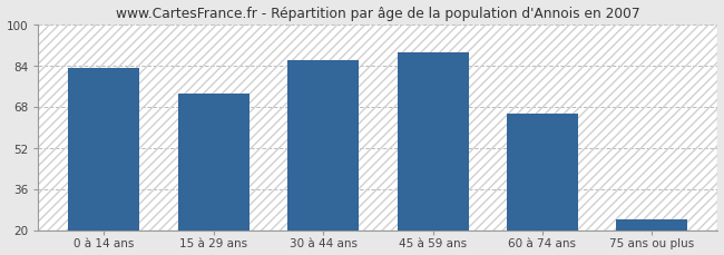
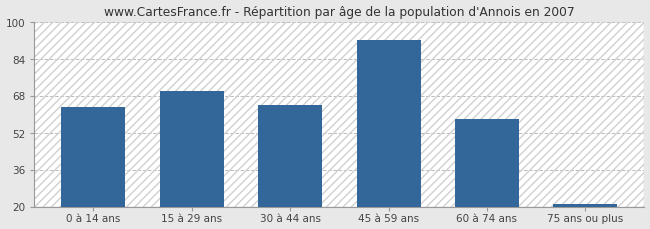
0 à 14 ans: 83 -> 63
15 à 29 ans: 73 -> 70
30 à 44 ans: 86 -> 64
45 à 59 ans: 89 -> 92
60 à 74 ans: 65 -> 58
75 ans ou plus: 24 -> 21
